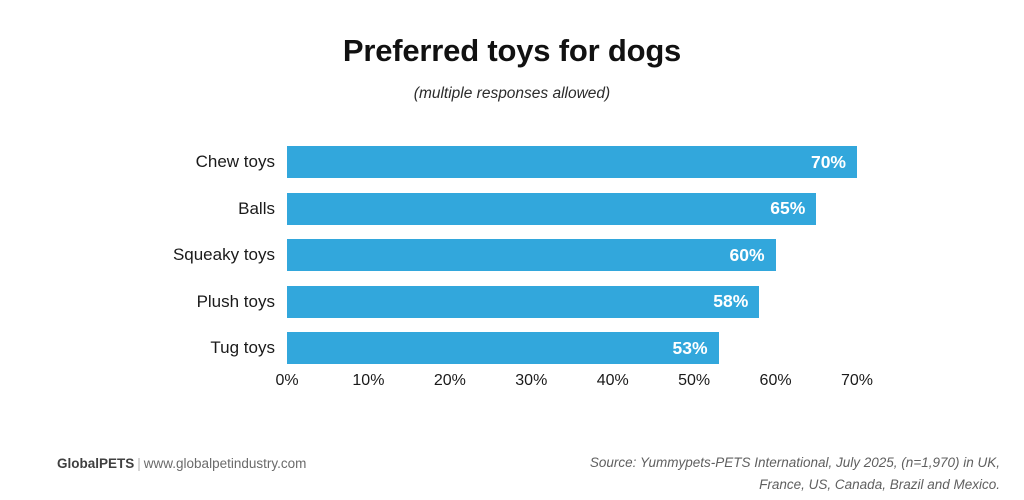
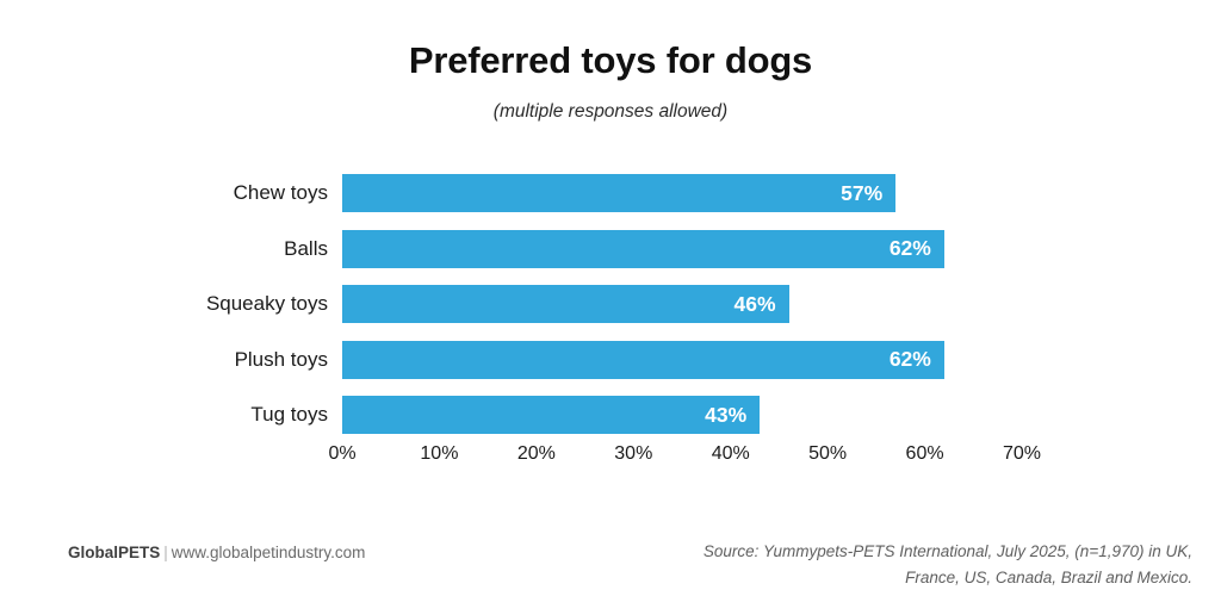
Chew toys: 70% -> 57%
Balls: 65% -> 62%
Squeaky toys: 60% -> 46%
Plush toys: 58% -> 62%
Tug toys: 53% -> 43%
